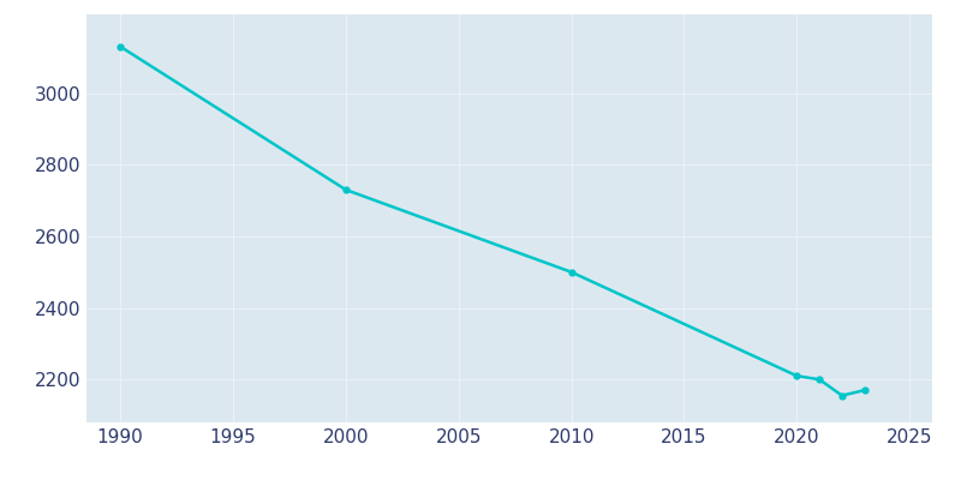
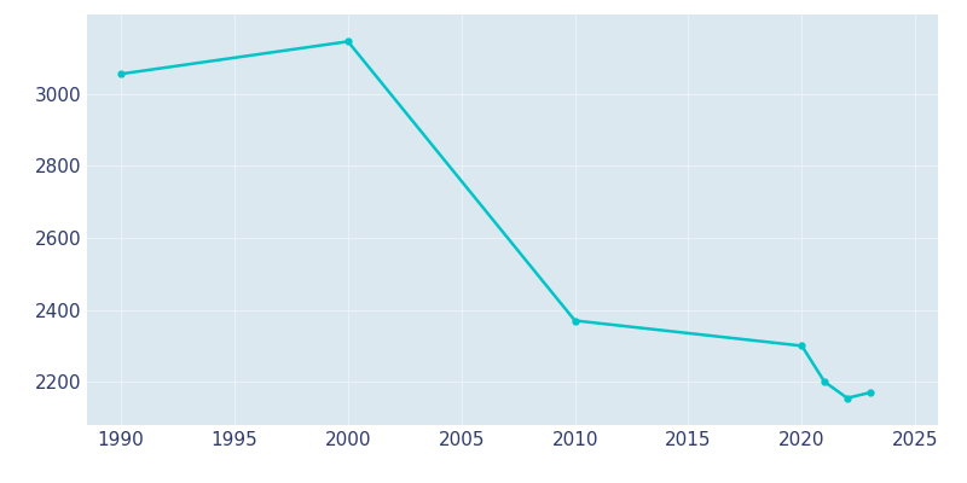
1990: 3130 -> 3055
2000: 2730 -> 3145
2010: 2500 -> 2370
2020: 2210 -> 2300
